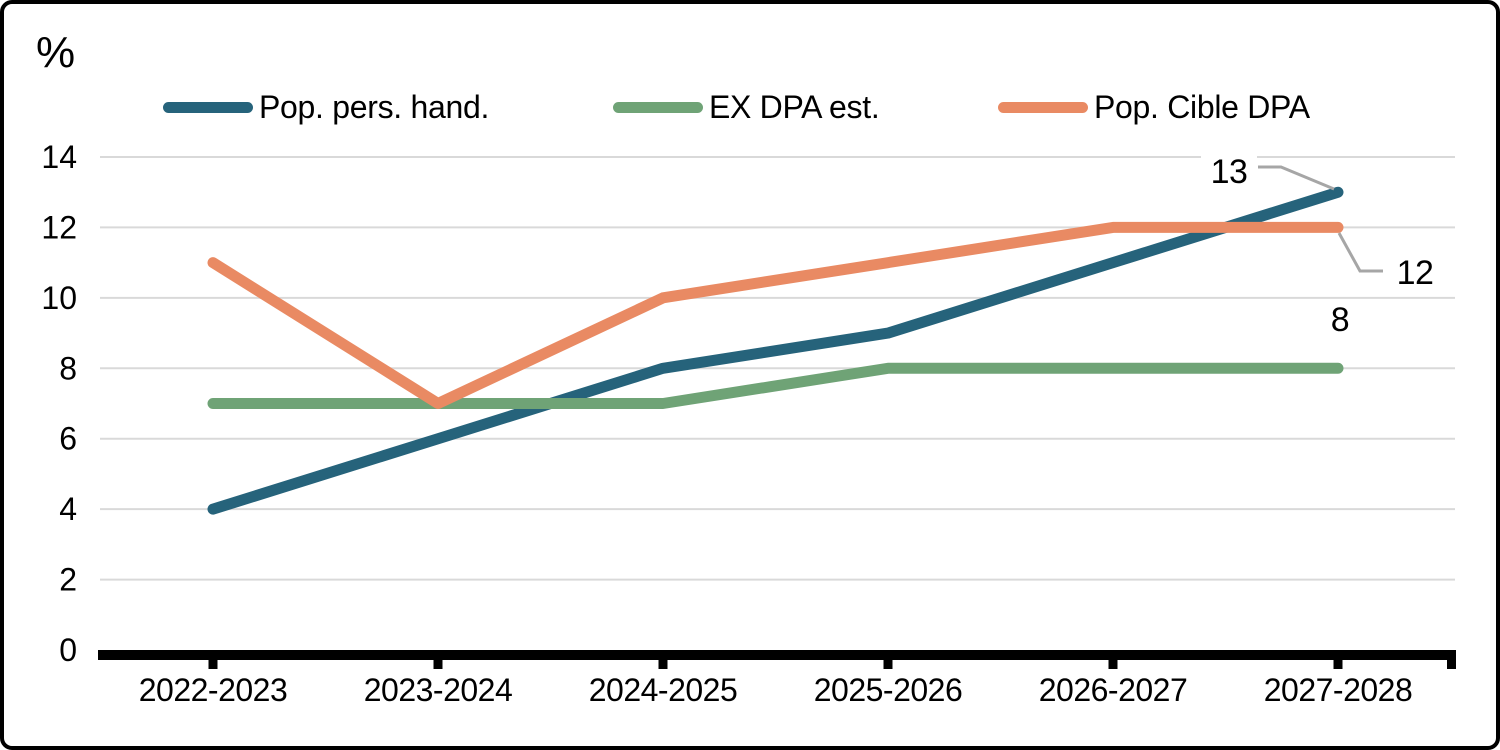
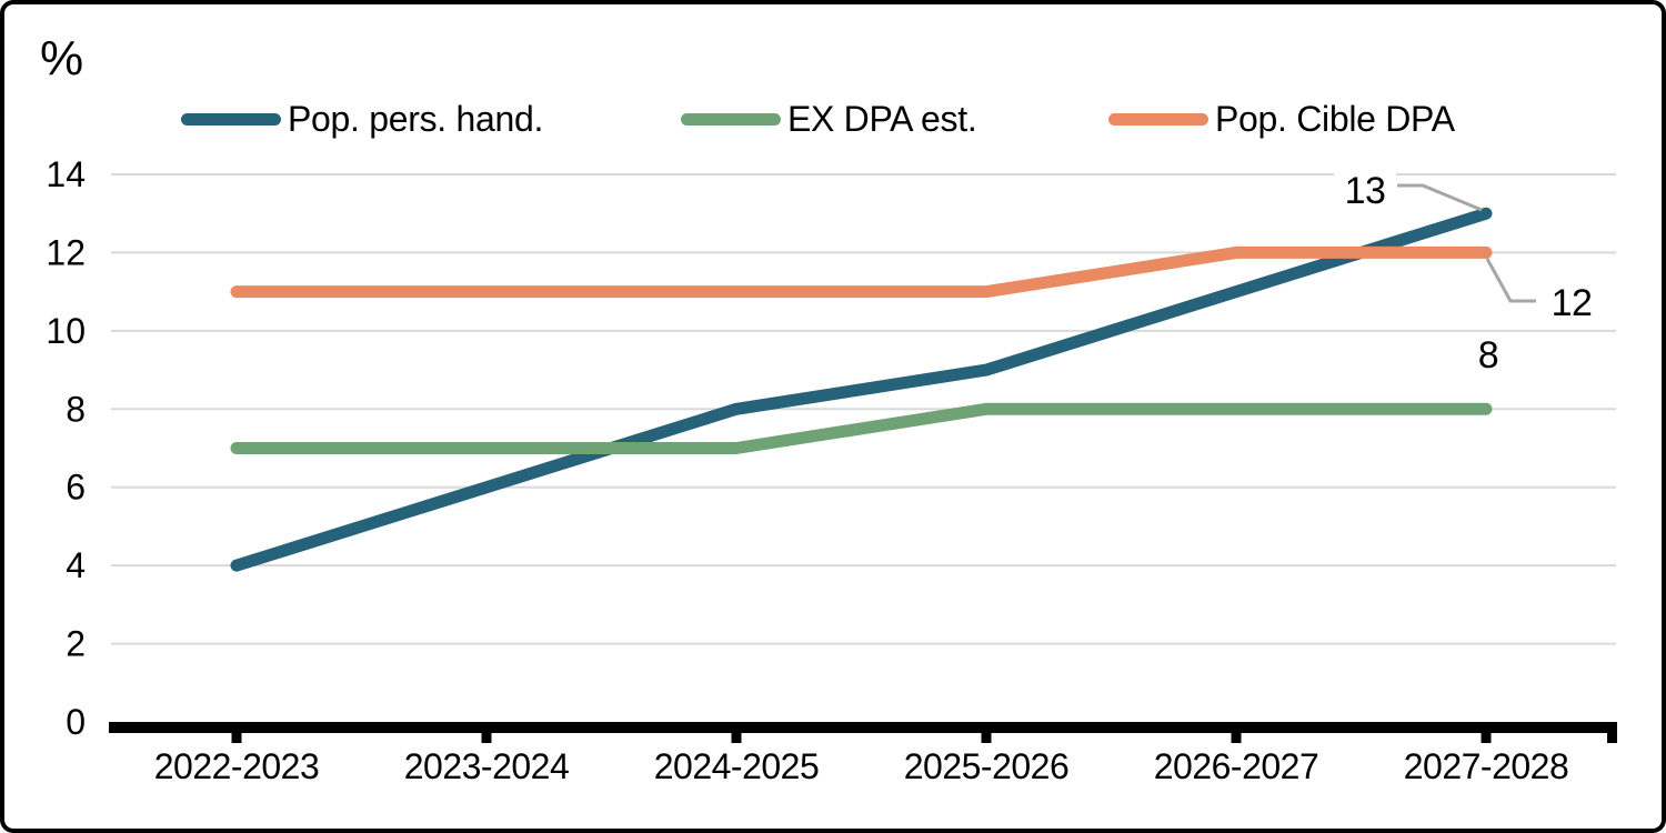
Pop. Cible DPA/2023-2024: 7 -> 11
Pop. Cible DPA/2024-2025: 10 -> 11
